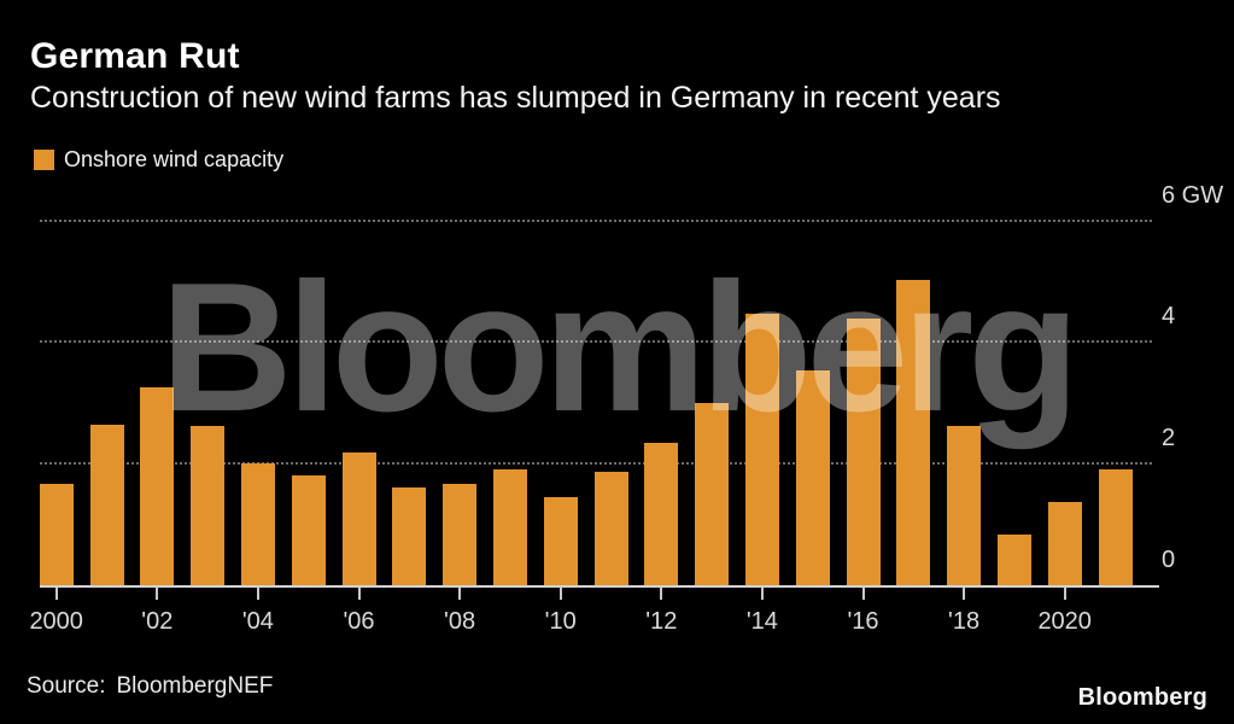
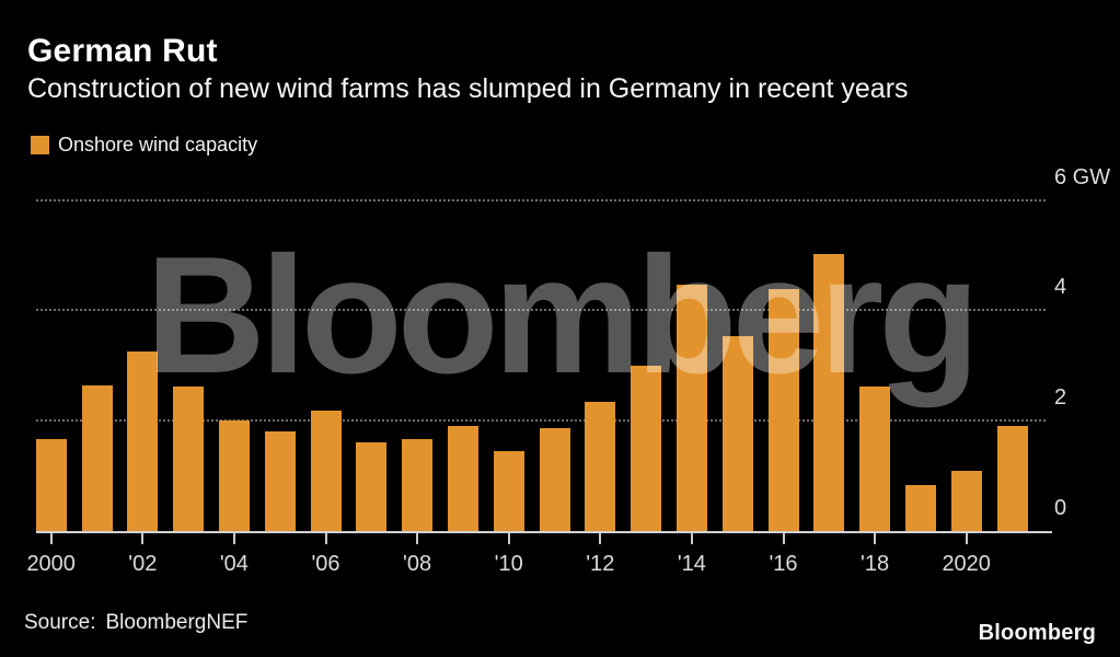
2020: 1.4 -> 1.1
